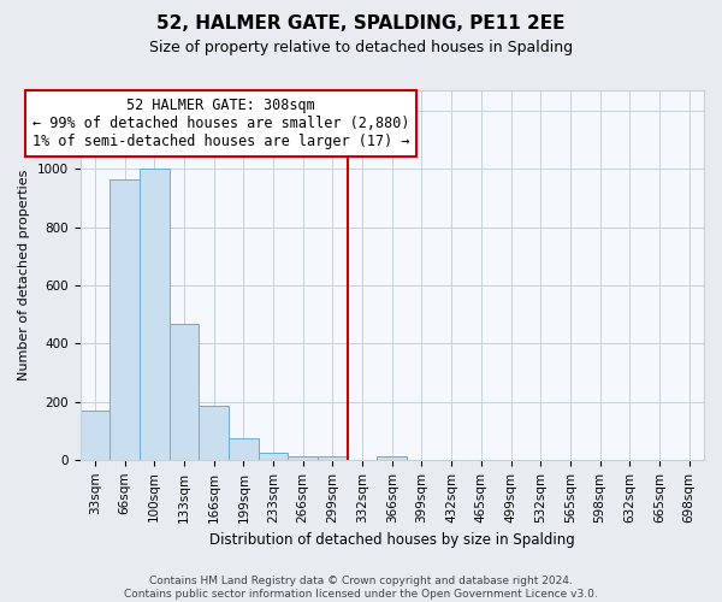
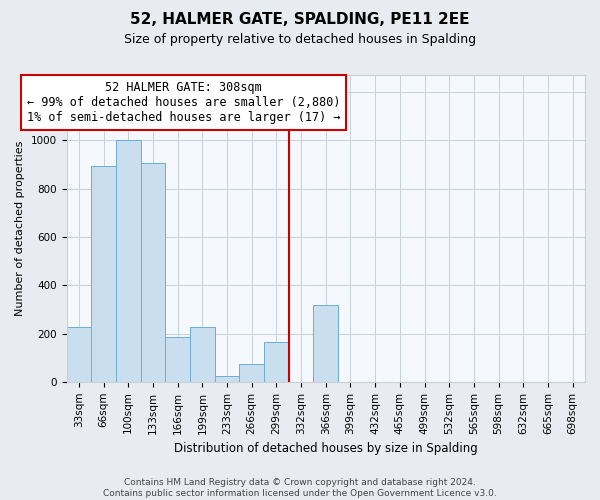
33sqm: 170 -> 225
66sqm: 965 -> 895
133sqm: 465 -> 905
199sqm: 75 -> 225
266sqm: 10 -> 75
299sqm: 10 -> 165
366sqm: 10 -> 320
